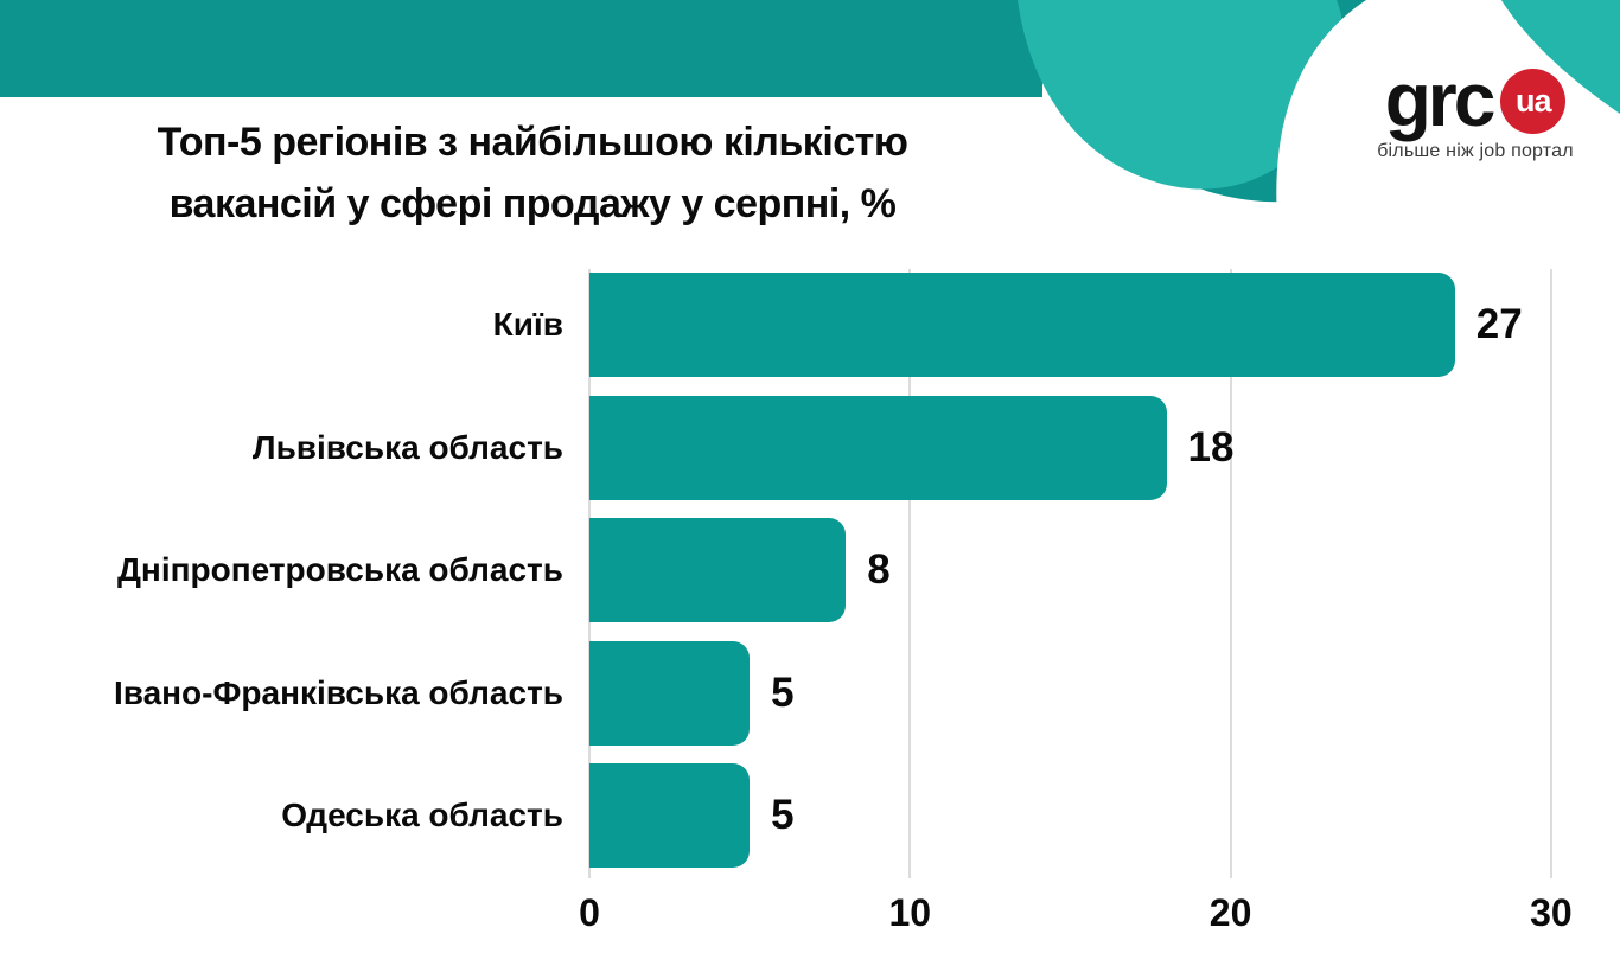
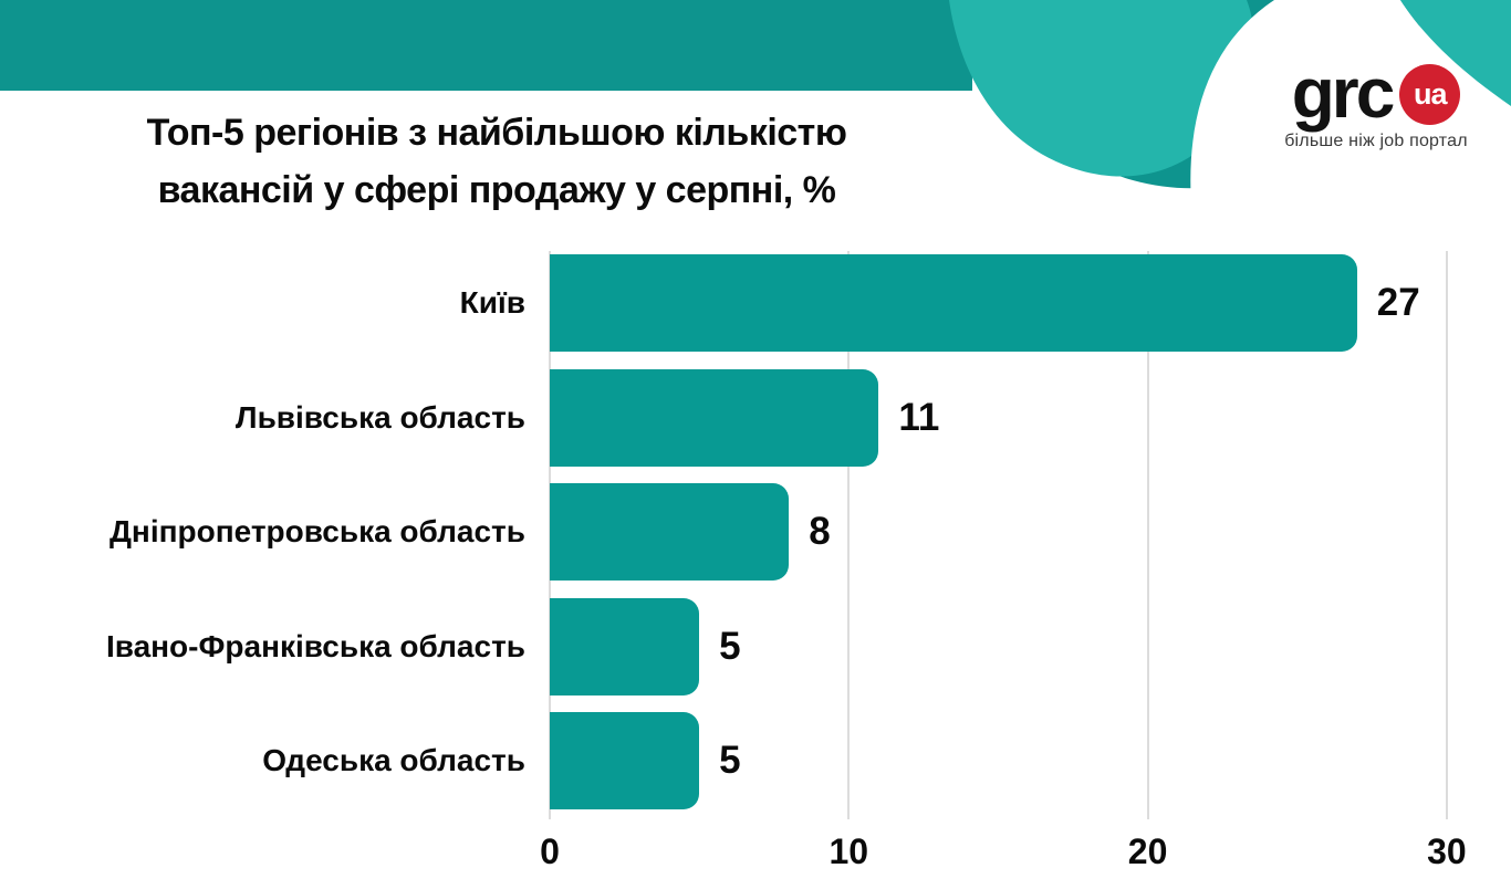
Львівська область: 18 -> 11
